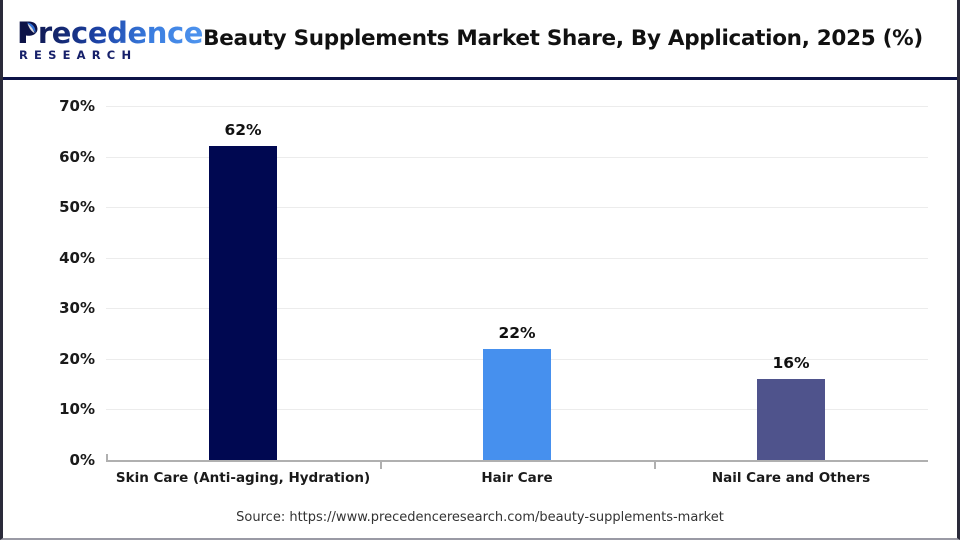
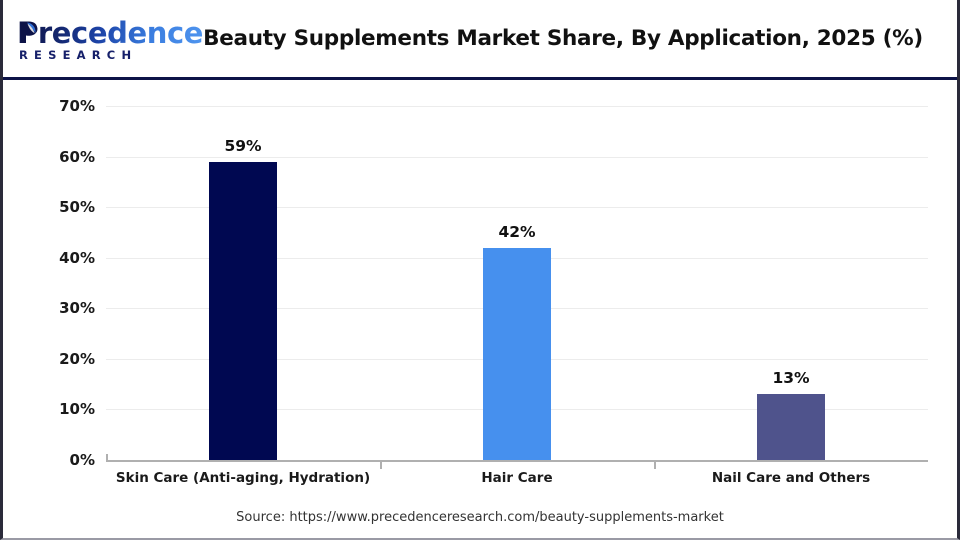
Skin Care (Anti-aging, Hydration): 62% -> 59%
Hair Care: 22% -> 42%
Nail Care and Others: 16% -> 13%
